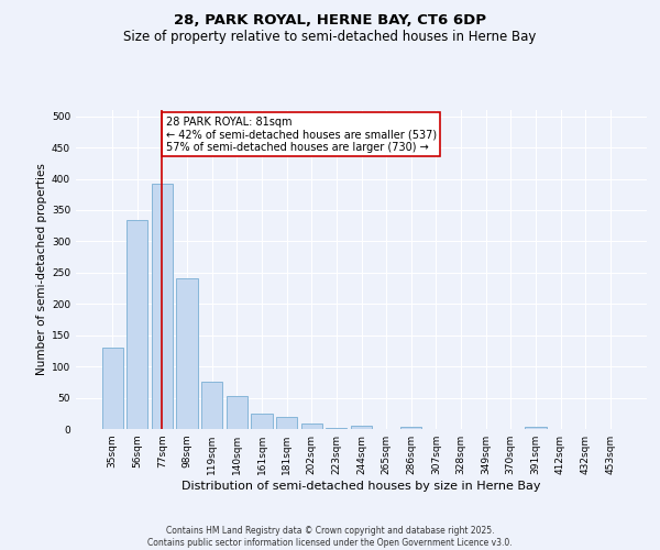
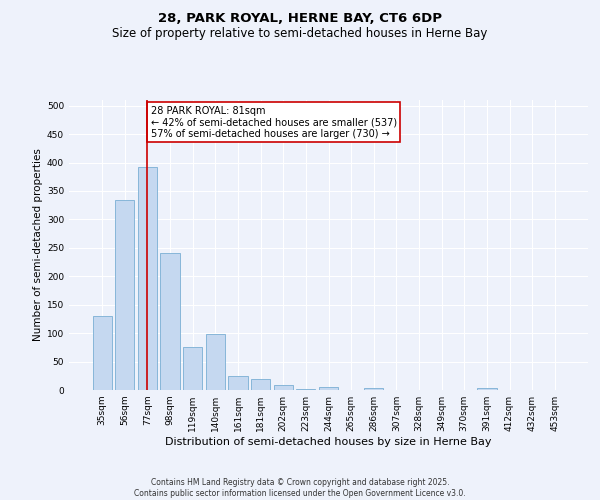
140sqm: 52 -> 98
